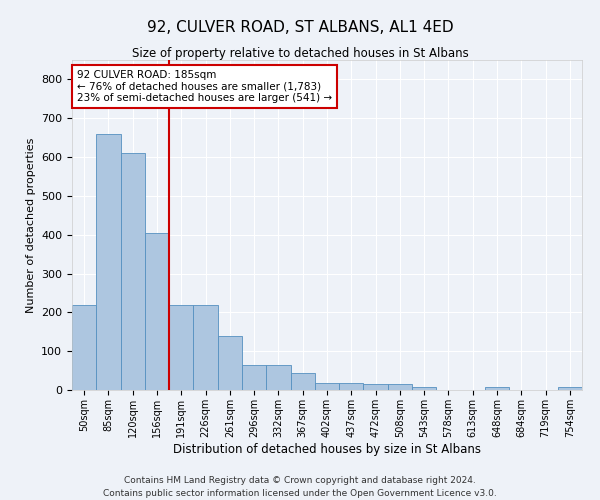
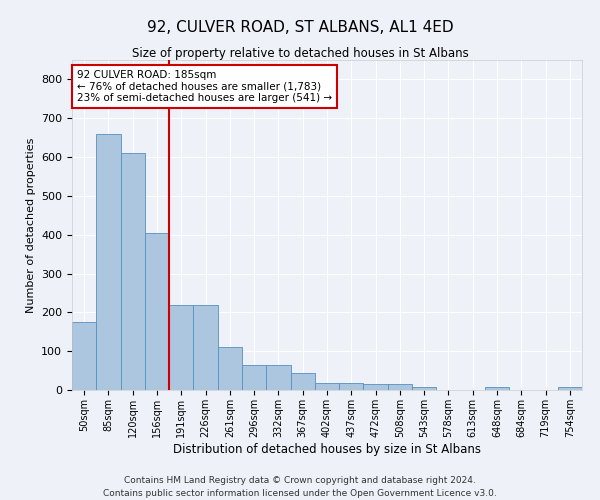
50sqm: 220 -> 175
261sqm: 140 -> 110
